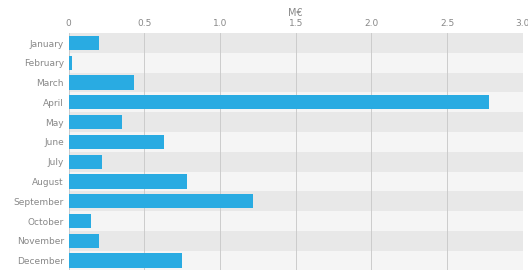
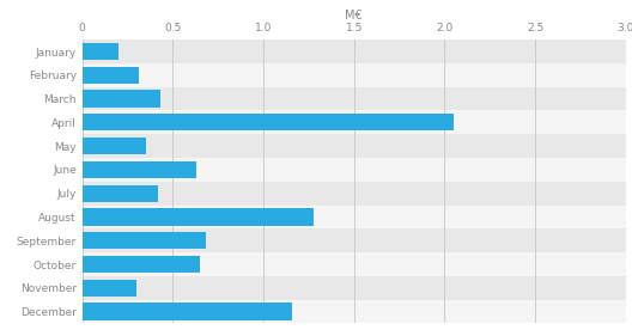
February: 0.02 -> 0.31
April: 2.78 -> 2.05
July: 0.22 -> 0.42
August: 0.78 -> 1.28
September: 1.22 -> 0.68
October: 0.15 -> 0.65
November: 0.20 -> 0.30
December: 0.75 -> 1.16
